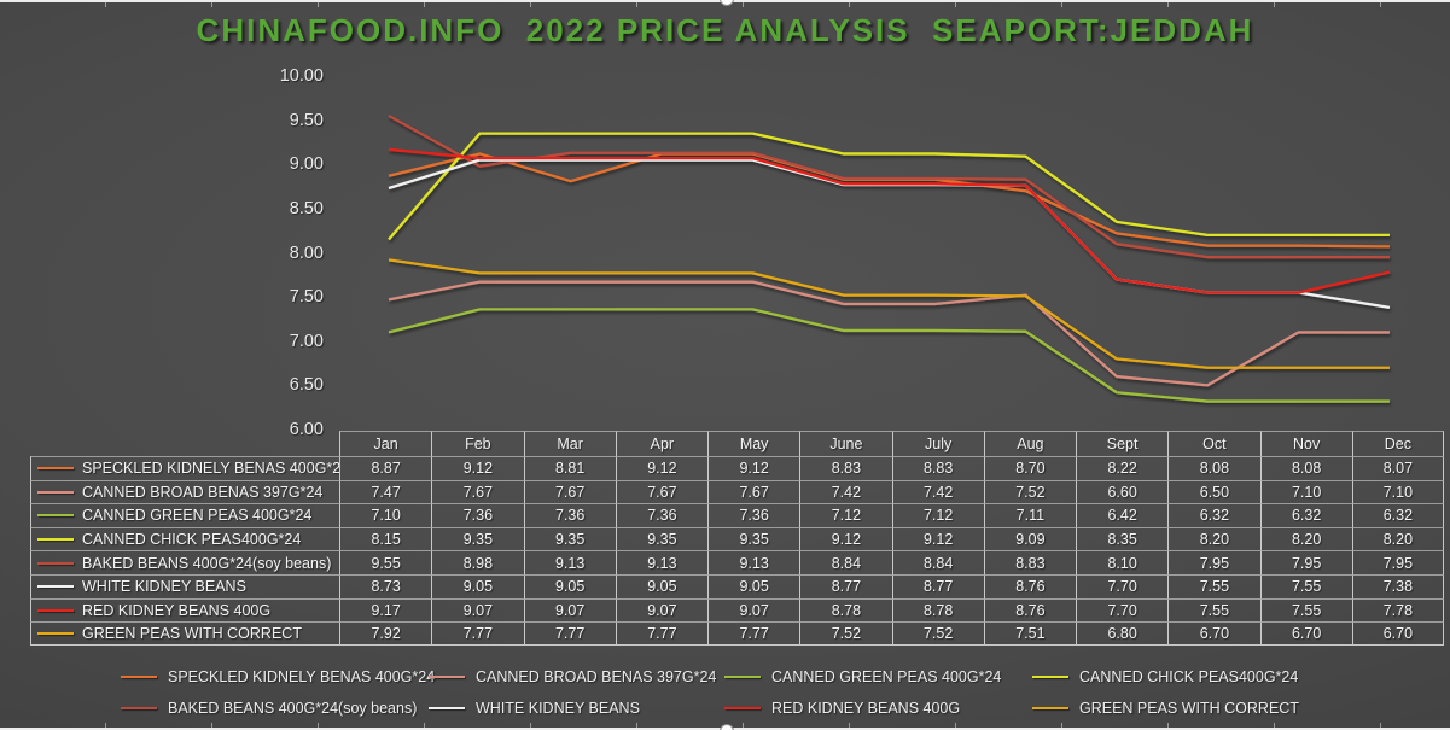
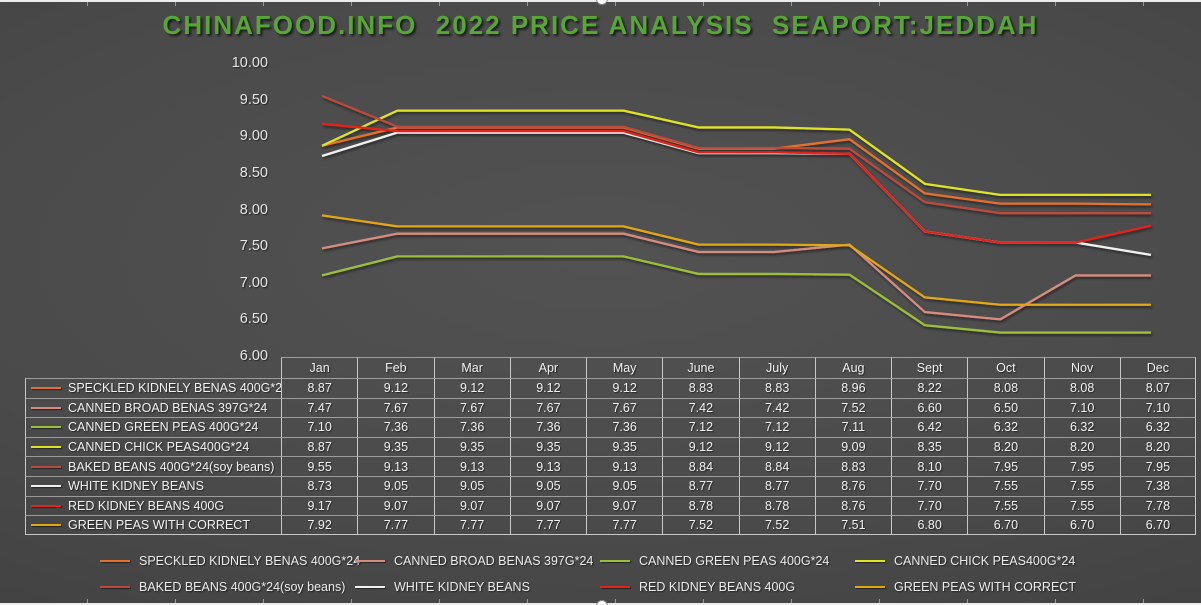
CANNED CHICK PEAS400G*24/Jan: 8.15 -> 8.87
BAKED BEANS 400G*24(soy beans)/Feb: 8.98 -> 9.13
SPECKLED KIDNELY BENAS 400G*24/Mar: 8.81 -> 9.12
SPECKLED KIDNELY BENAS 400G*24/Aug: 8.70 -> 8.96
